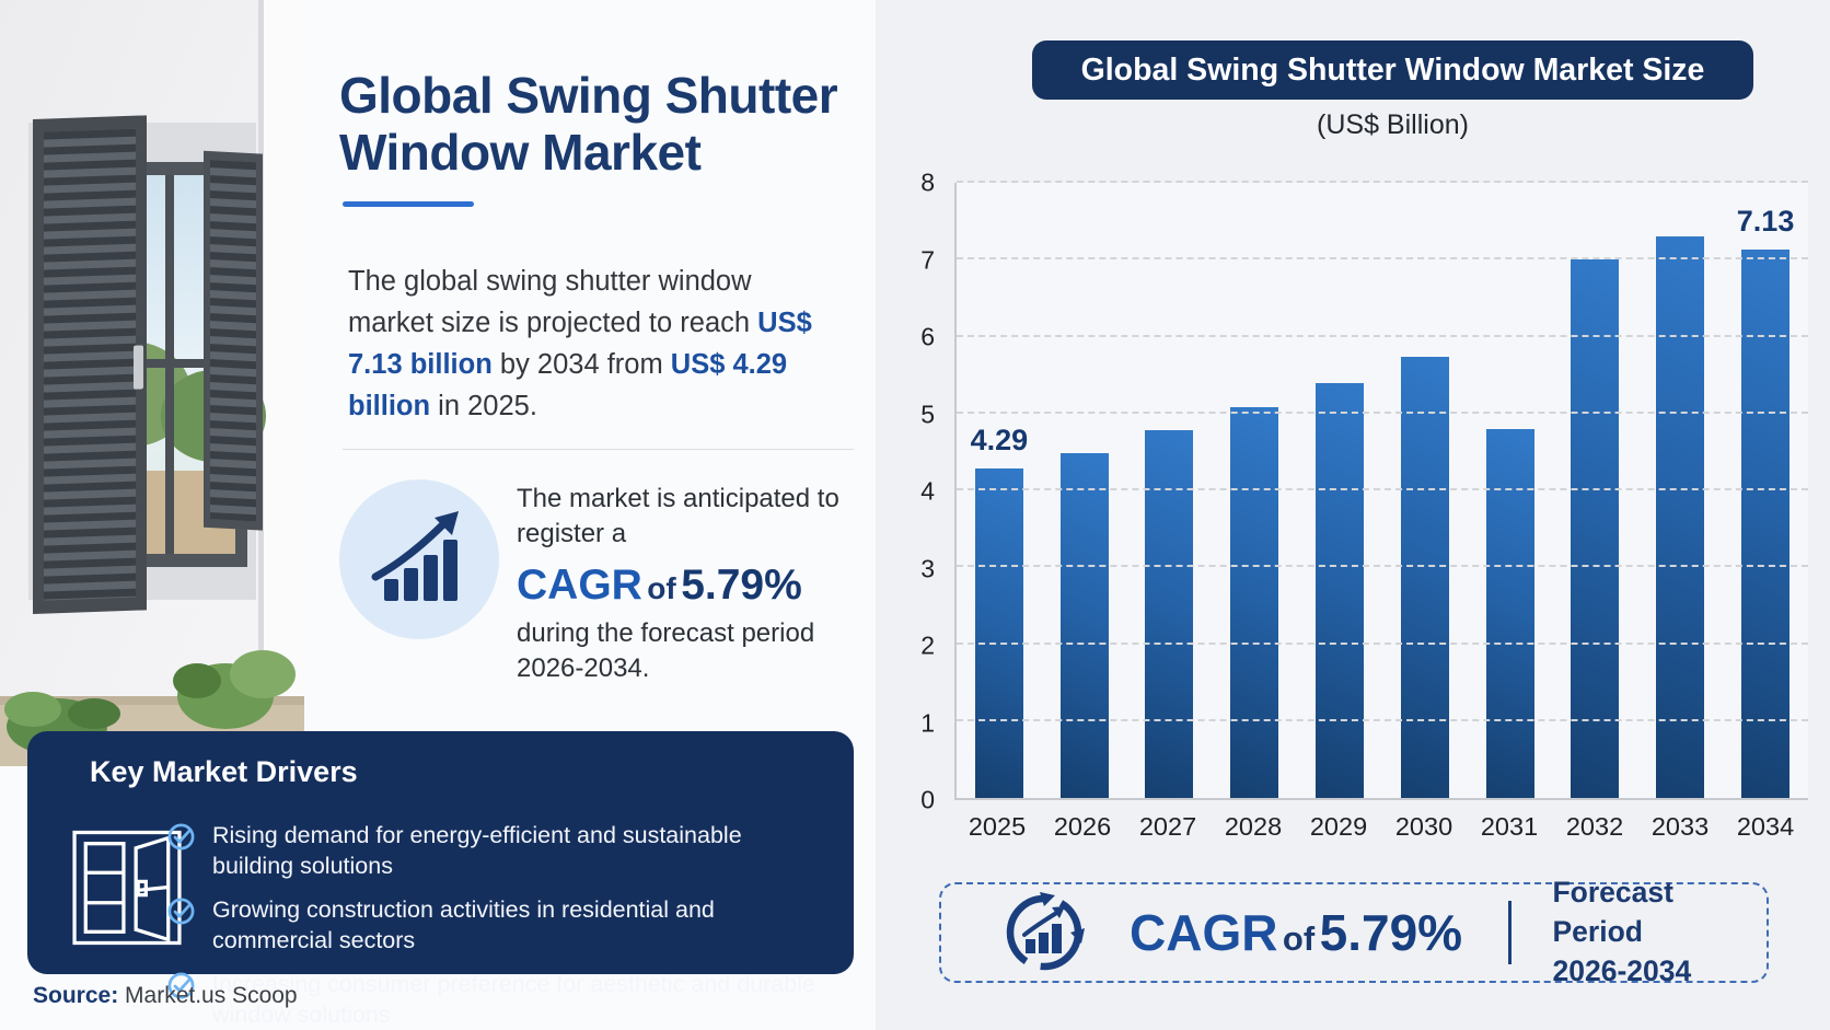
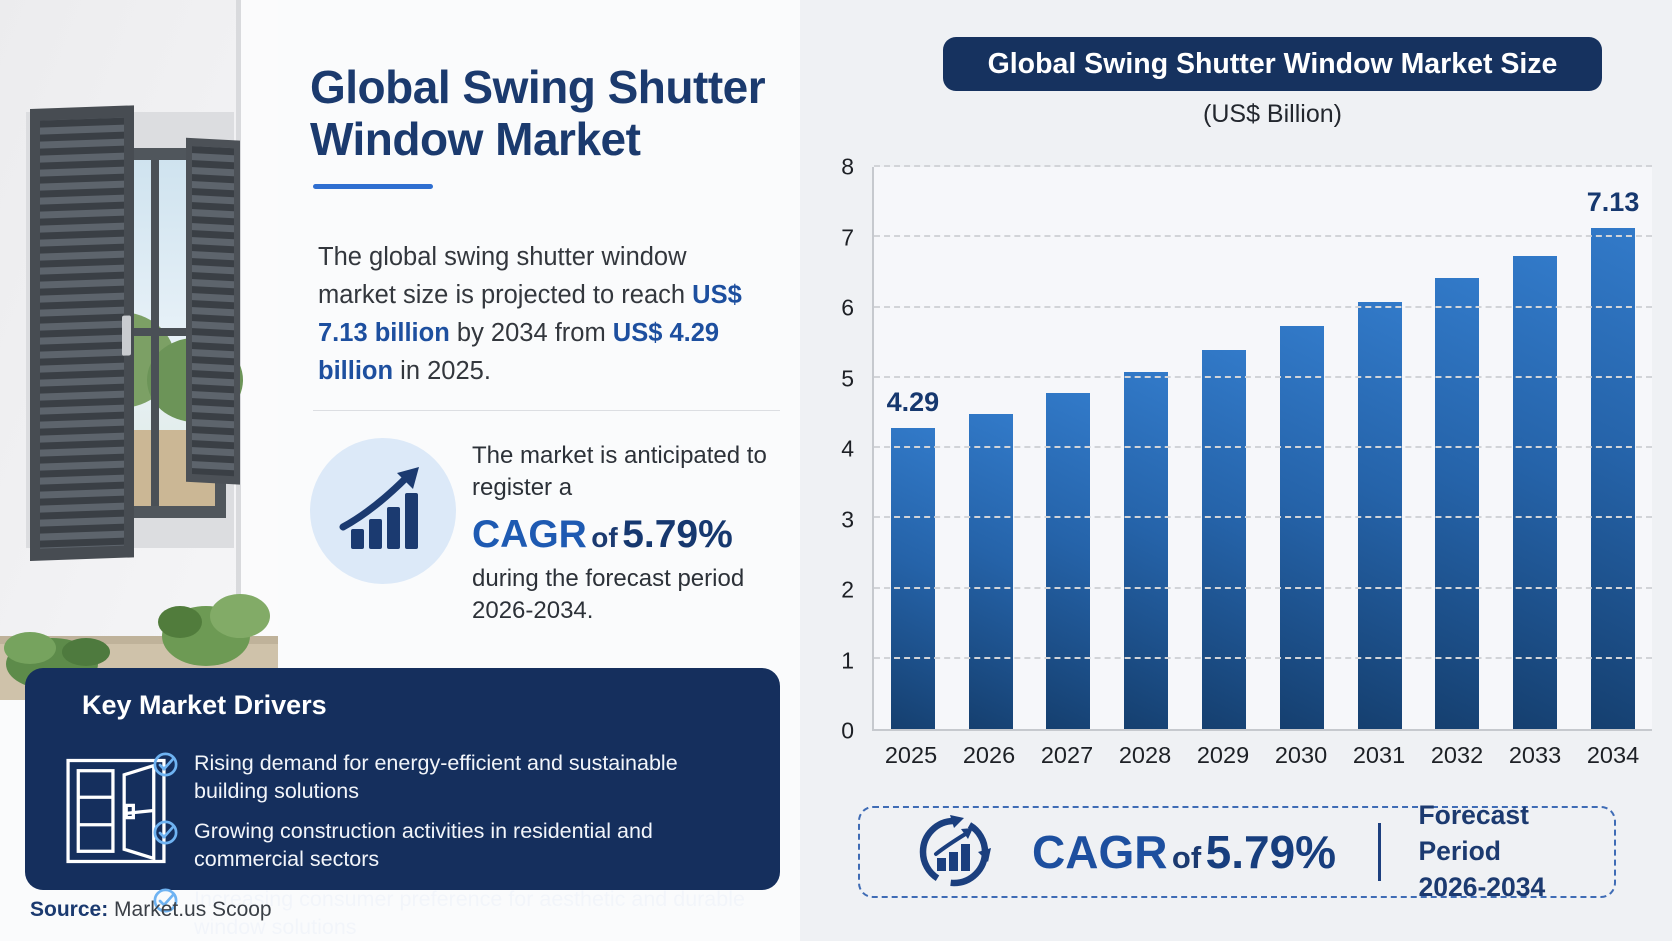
2031: 4.8 -> 6.1
2032: 7.0 -> 6.4
2033: 7.3 -> 6.7
